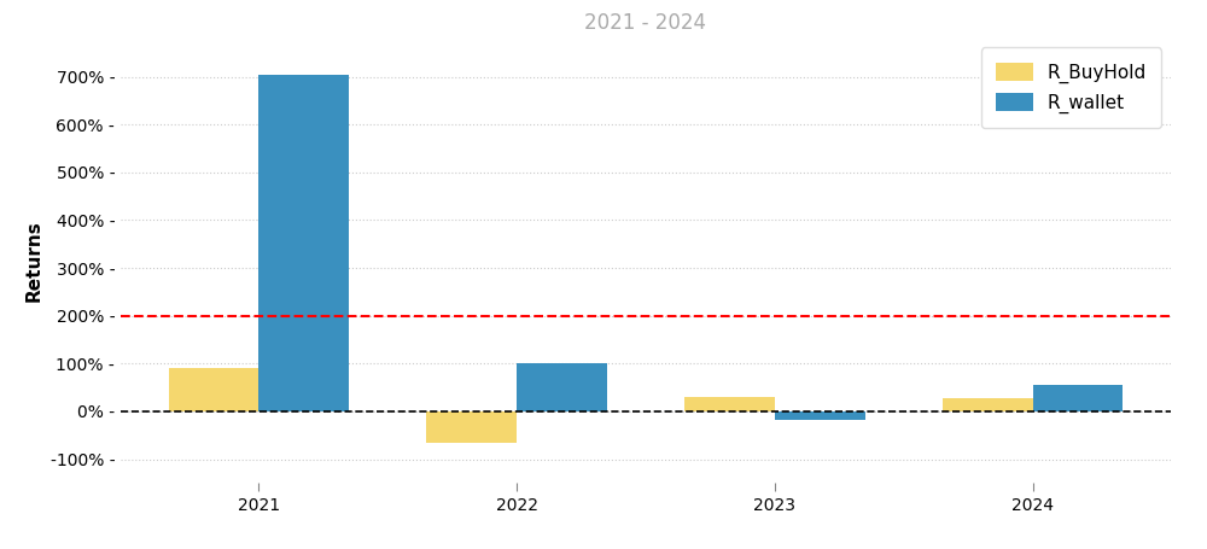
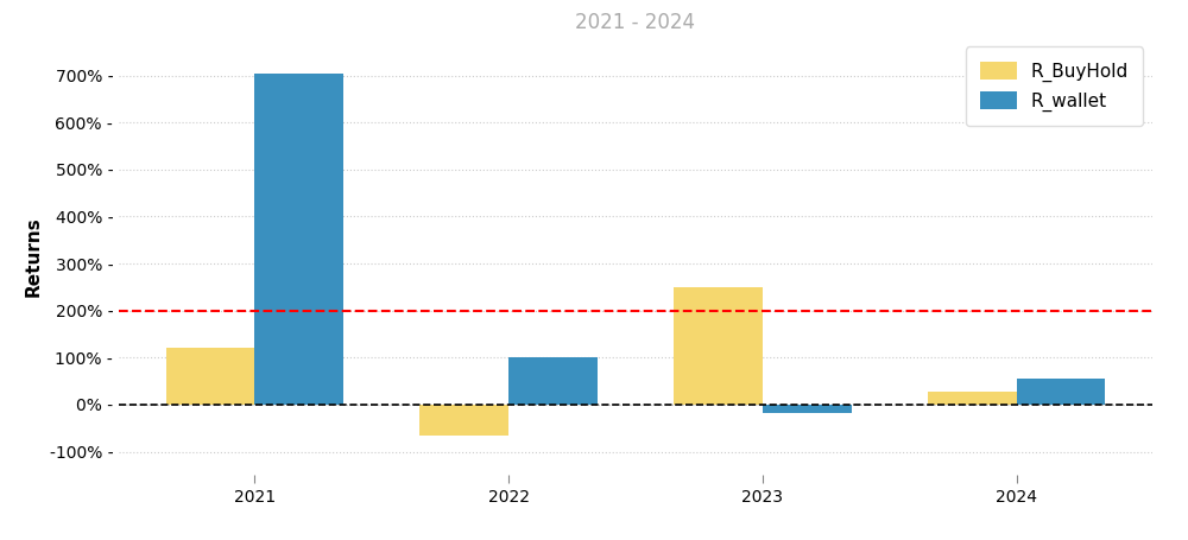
R_BuyHold/2021: 90% - -> 120% -
R_BuyHold/2023: 30% - -> 250% -
